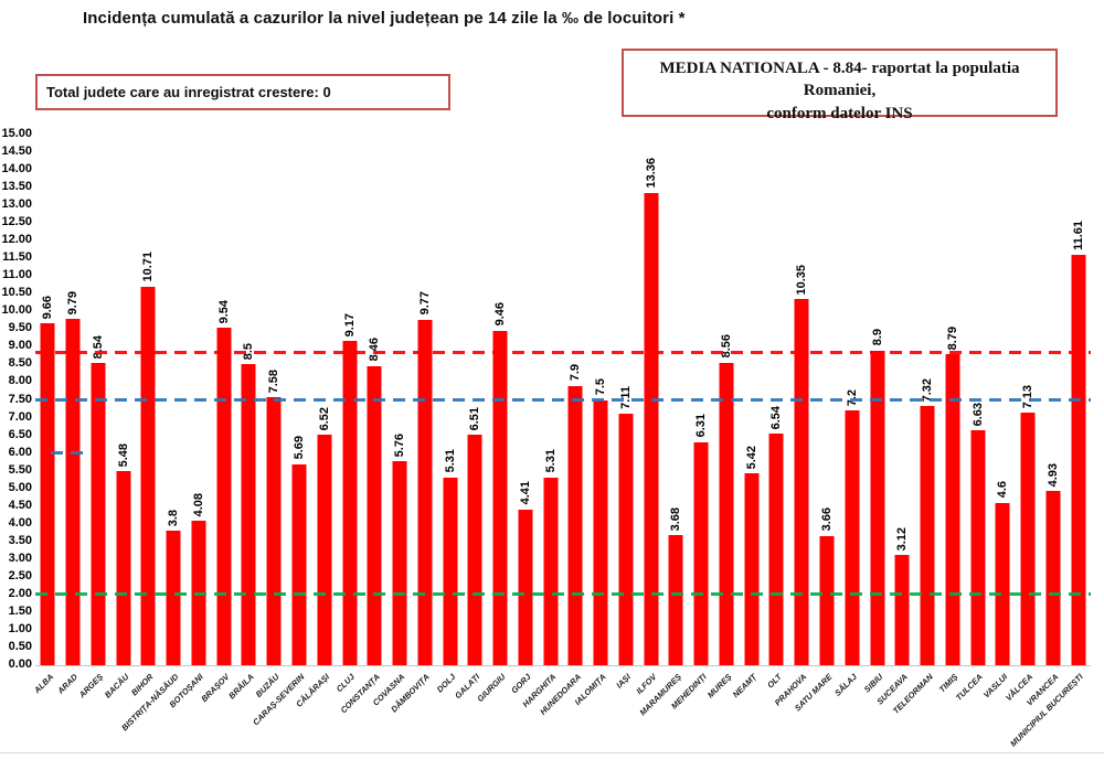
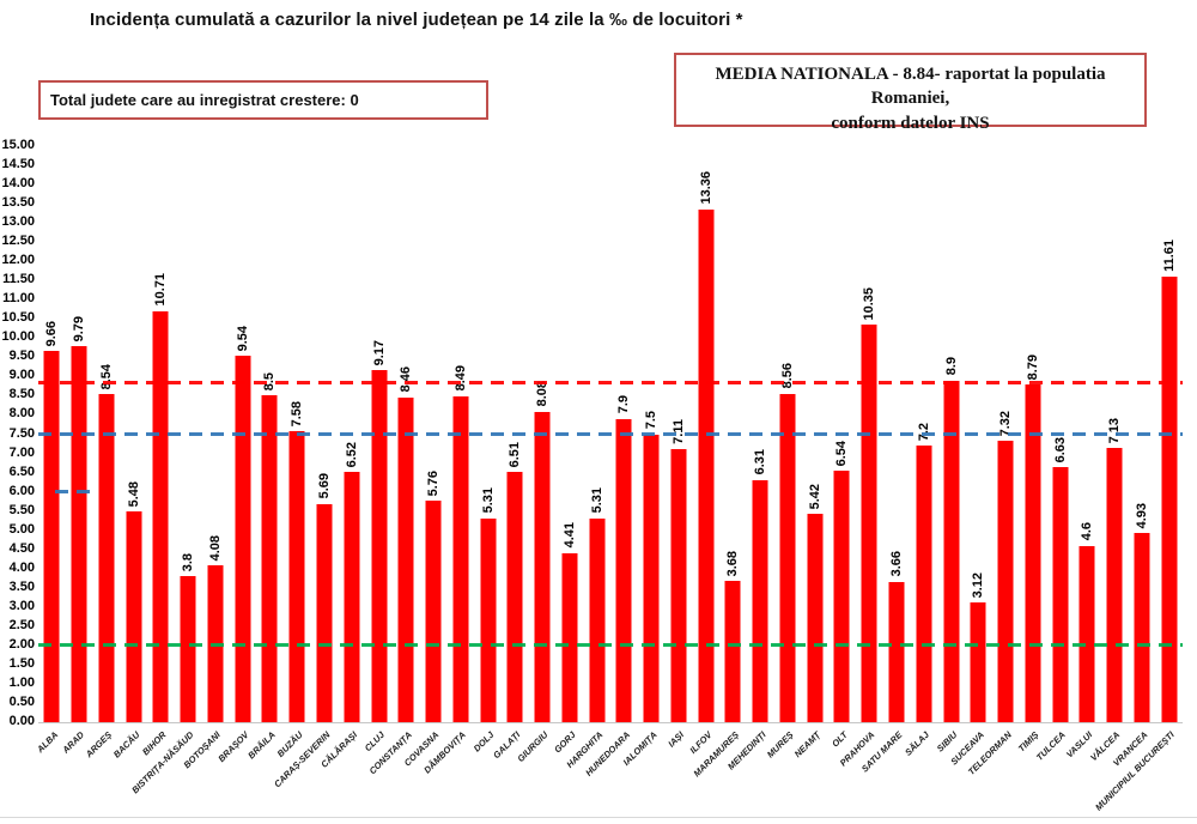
DÂMBOVIȚA: 9.77 -> 8.49
GIURGIU: 9.46 -> 8.08
